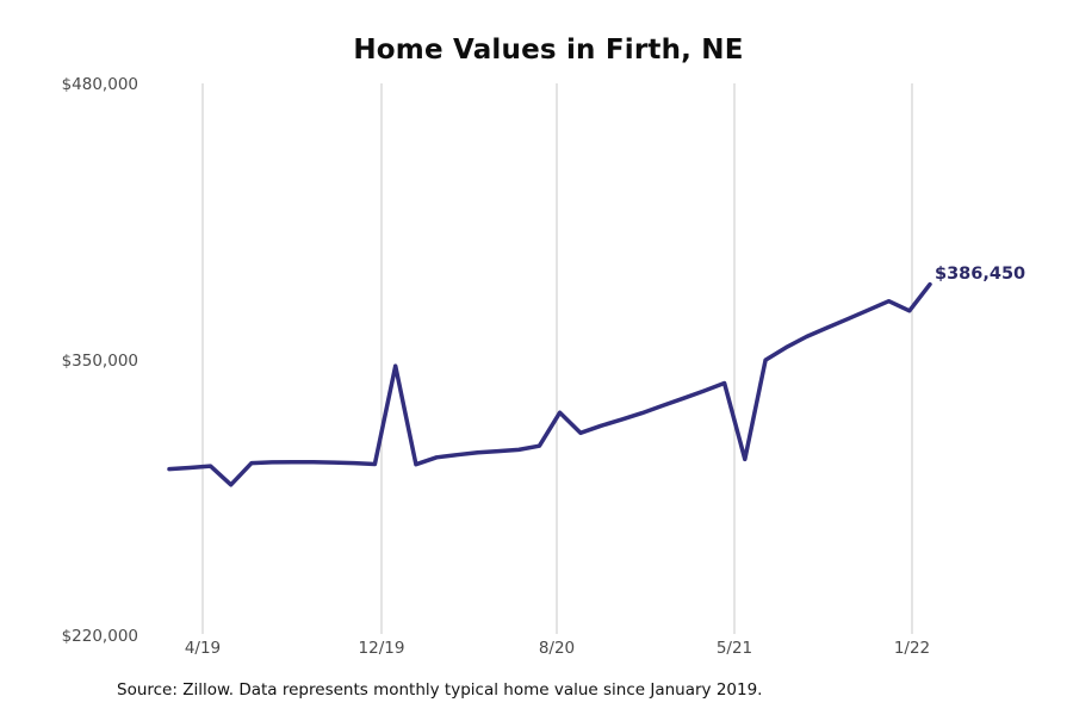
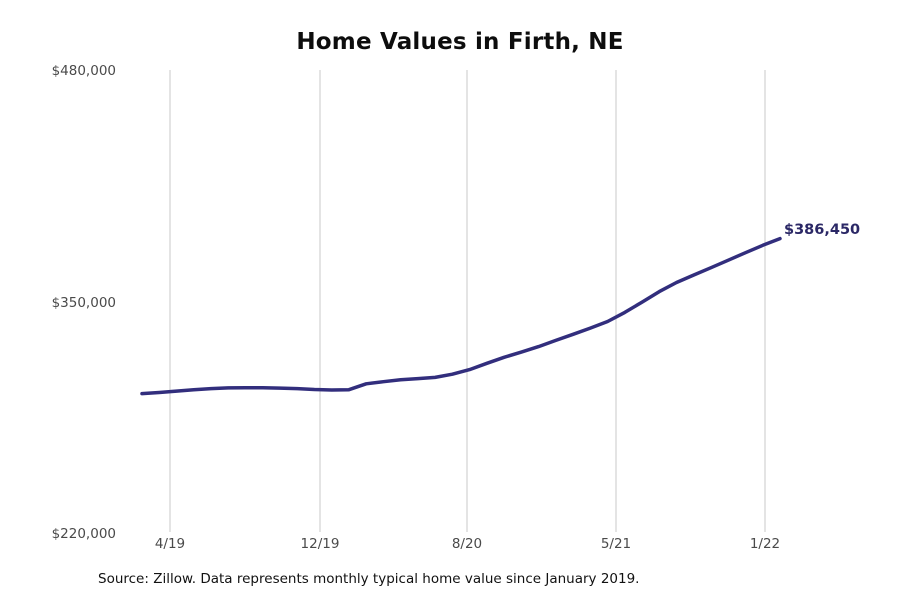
4/19: $292000 -> $302000
12/19: $348000 -> $301000
8/20: $326000 -> $313000
5/21: $304000 -> $345000
1/22: $374000 -> $383000
